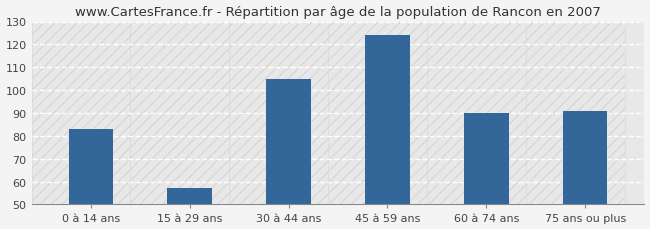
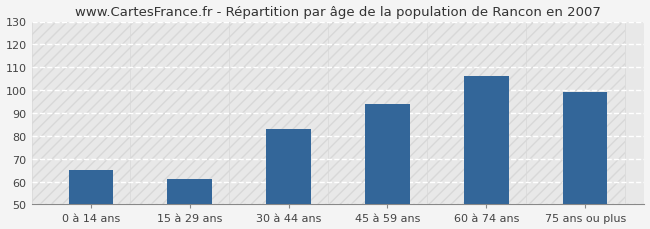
0 à 14 ans: 83 -> 65
15 à 29 ans: 57 -> 61
30 à 44 ans: 105 -> 83
45 à 59 ans: 124 -> 94
60 à 74 ans: 90 -> 106
75 ans ou plus: 91 -> 99
